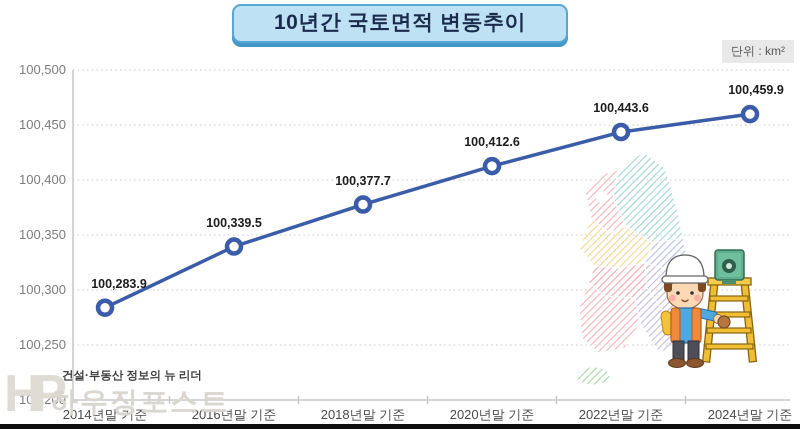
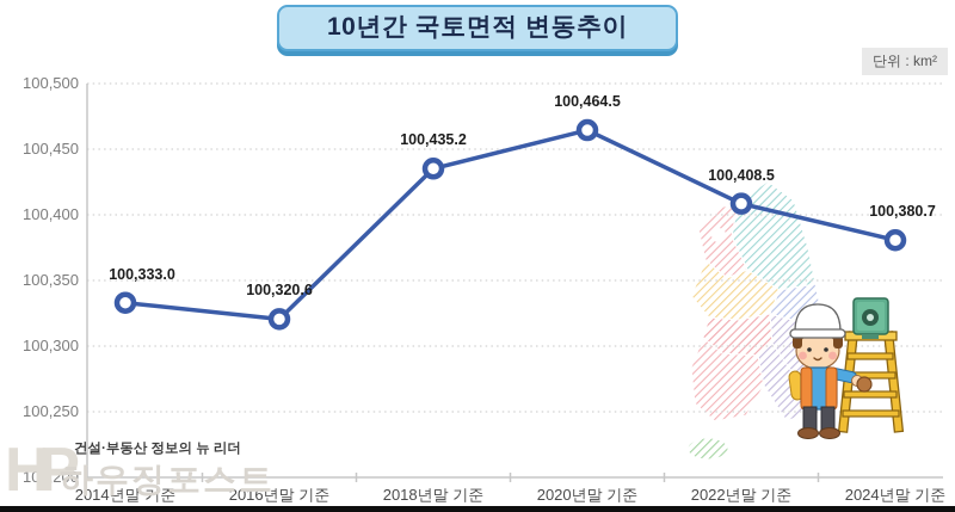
2014년말 기준: 100,283.9 -> 100,333.0
2016년말 기준: 100,339.5 -> 100,320.6
2018년말 기준: 100,377.7 -> 100,435.2
2020년말 기준: 100,412.6 -> 100,464.5
2022년말 기준: 100,443.6 -> 100,408.5
2024년말 기준: 100,459.9 -> 100,380.7
